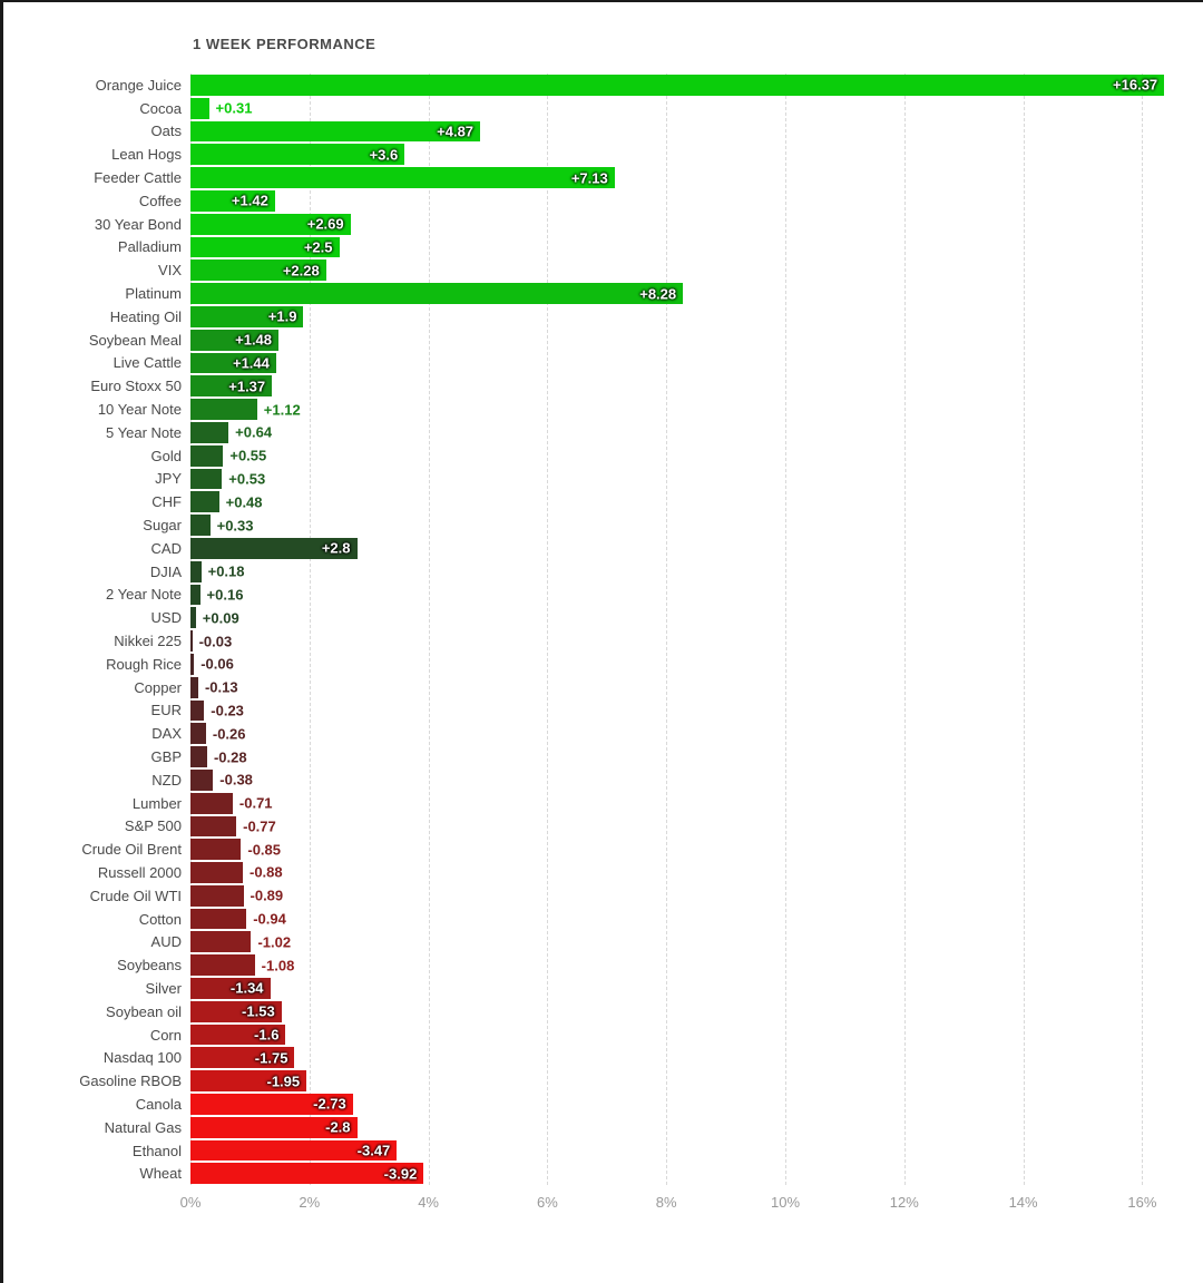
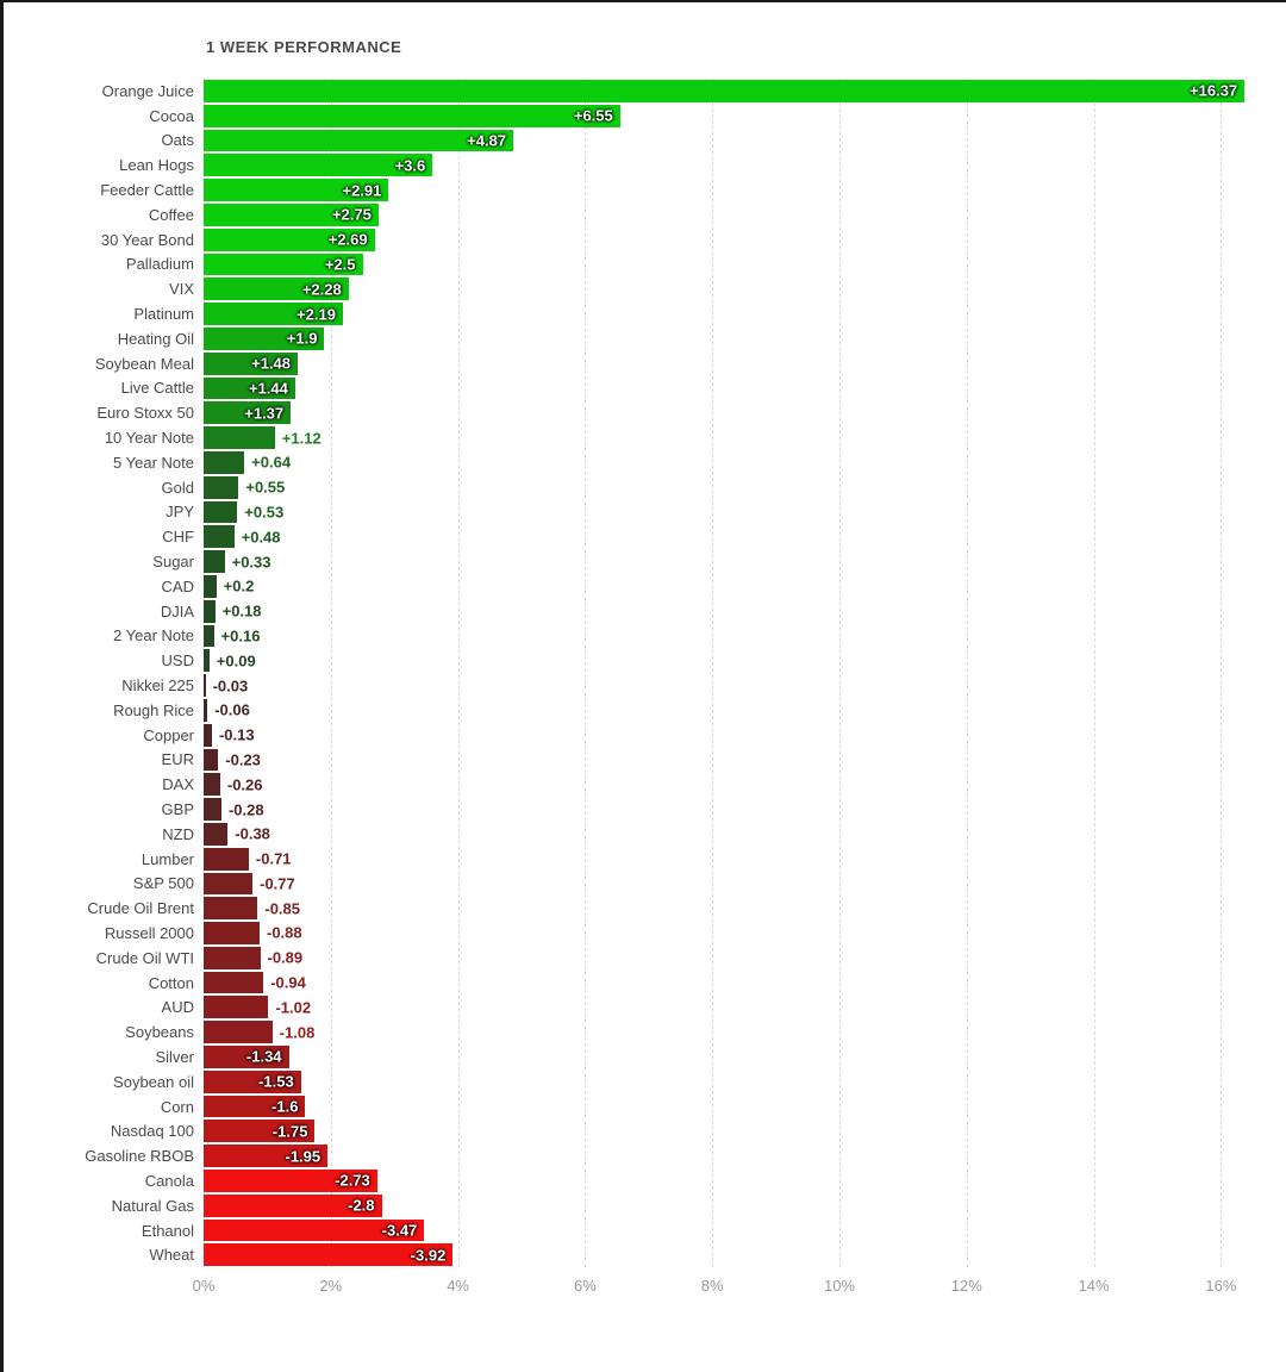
Cocoa: +0.31 -> +6.55
Feeder Cattle: +7.13 -> +2.91
Coffee: +1.42 -> +2.75
Platinum: +8.28 -> +2.19
CAD: +2.8 -> +0.2
